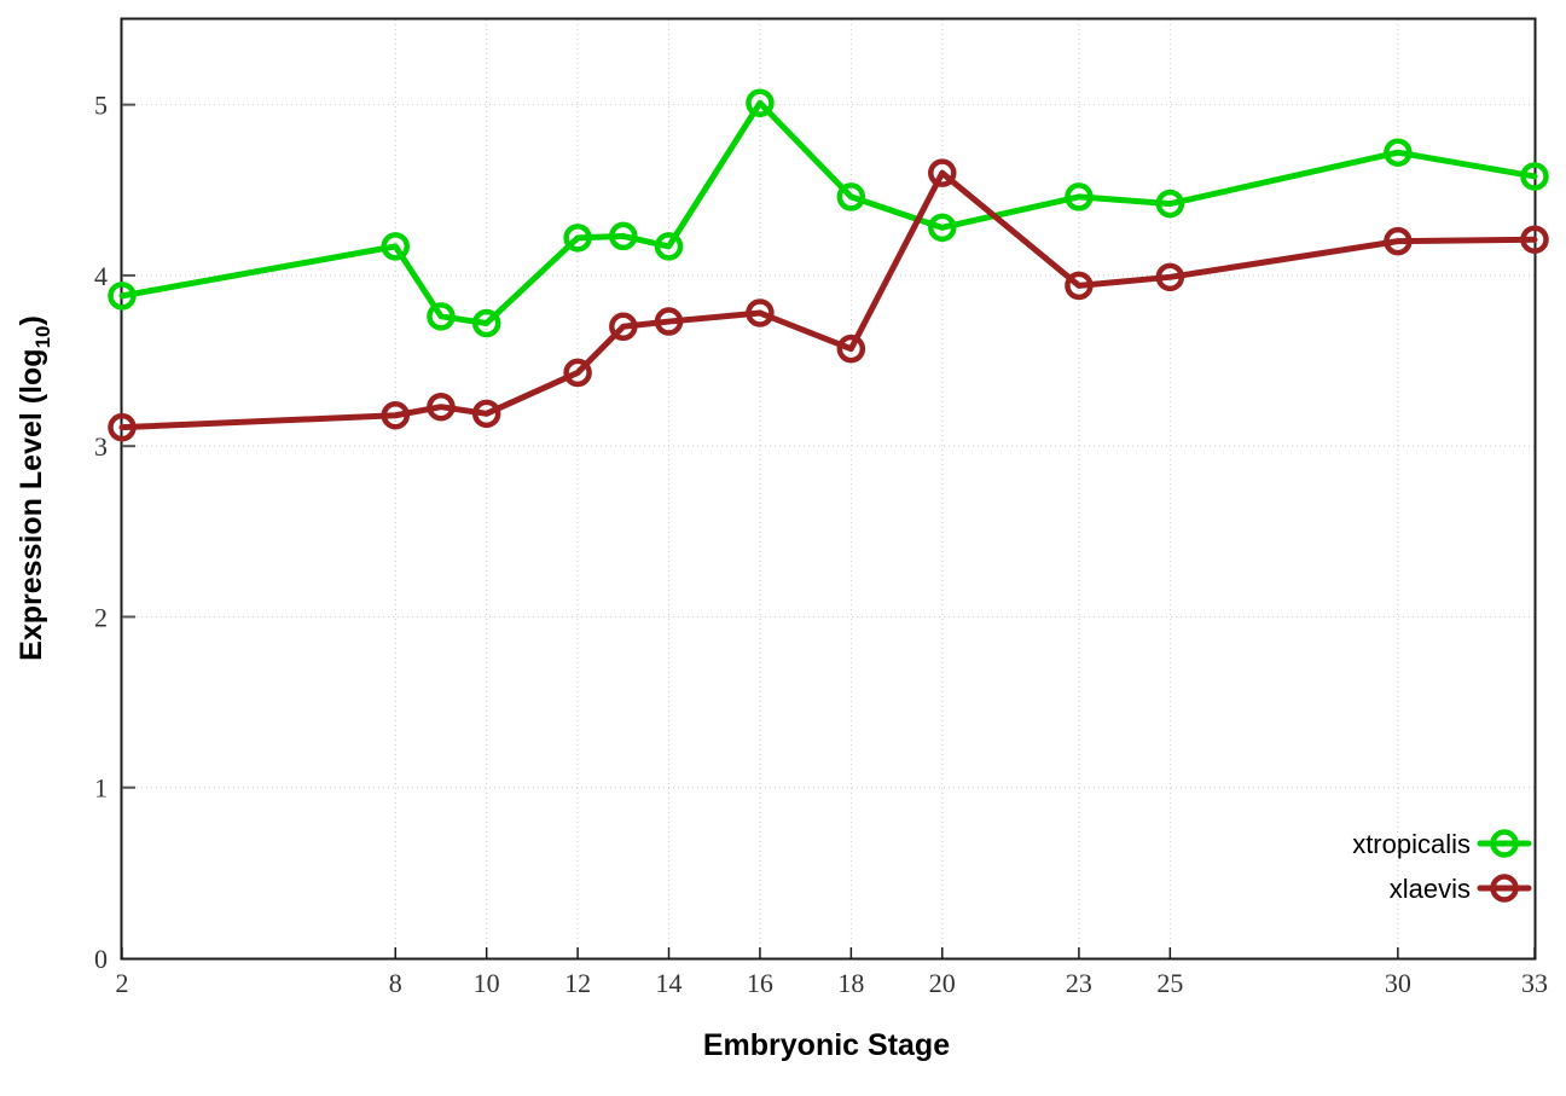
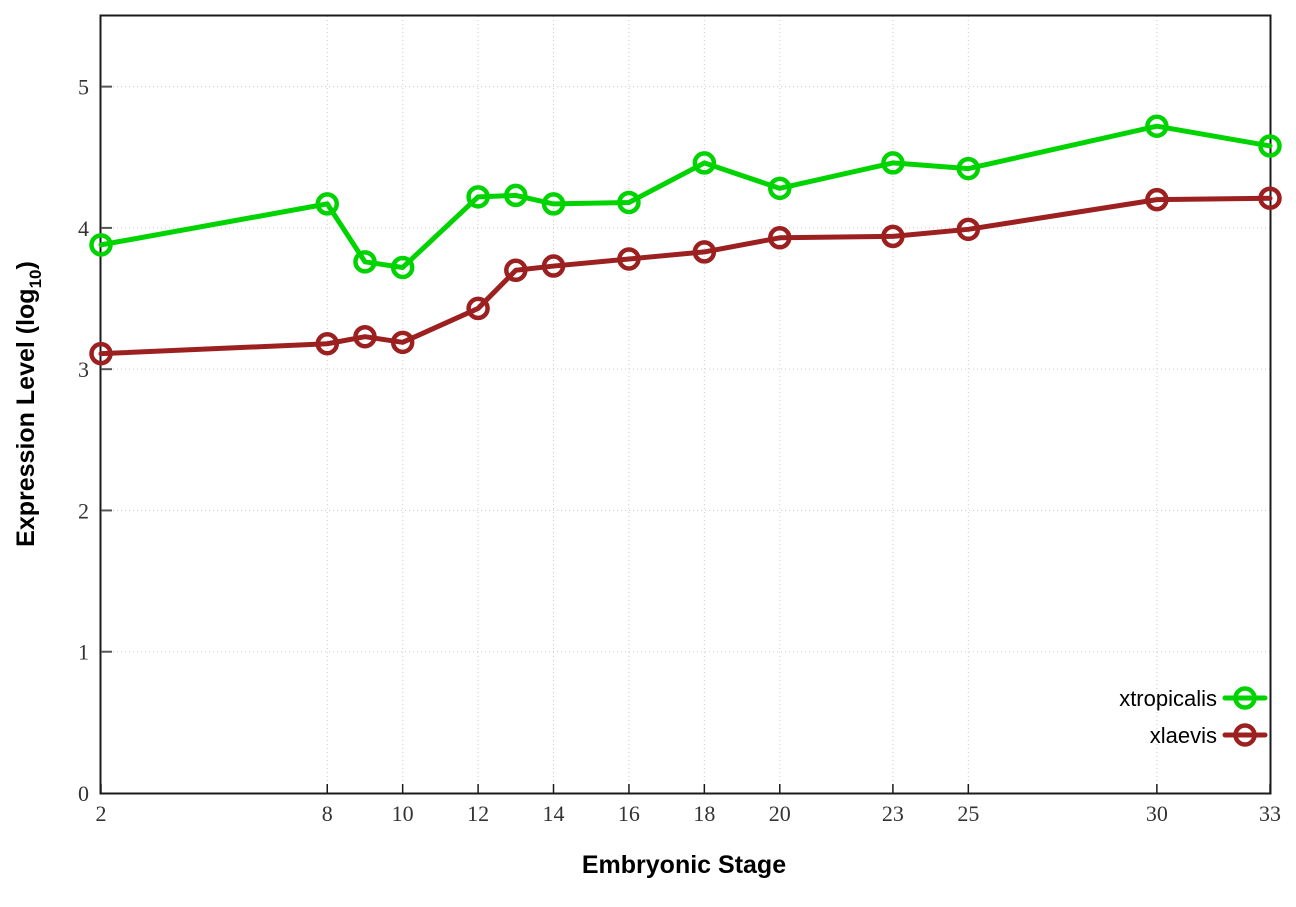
xtropicalis/16: 5.01 -> 4.18
xlaevis/18: 3.57 -> 3.83
xlaevis/20: 4.60 -> 3.93
